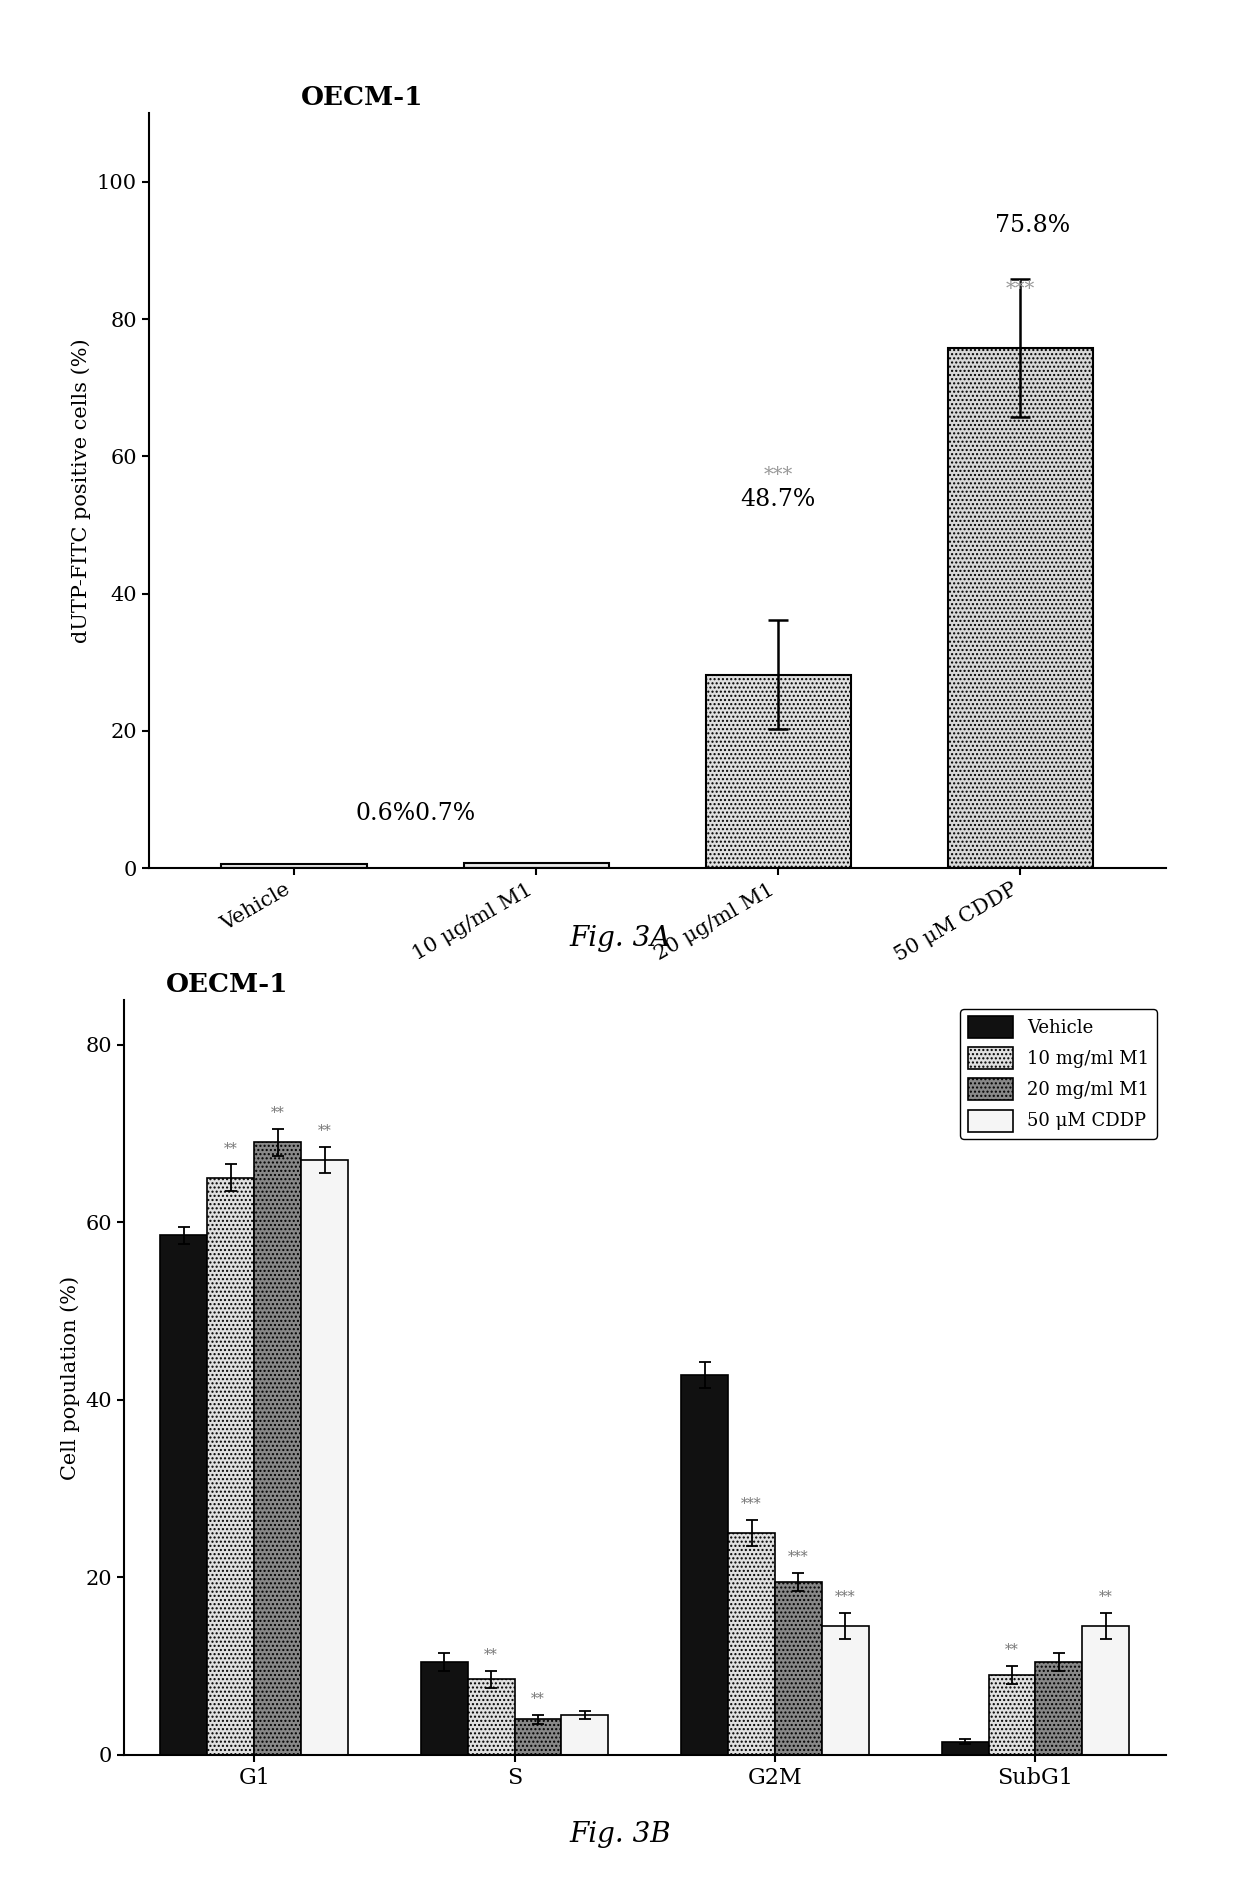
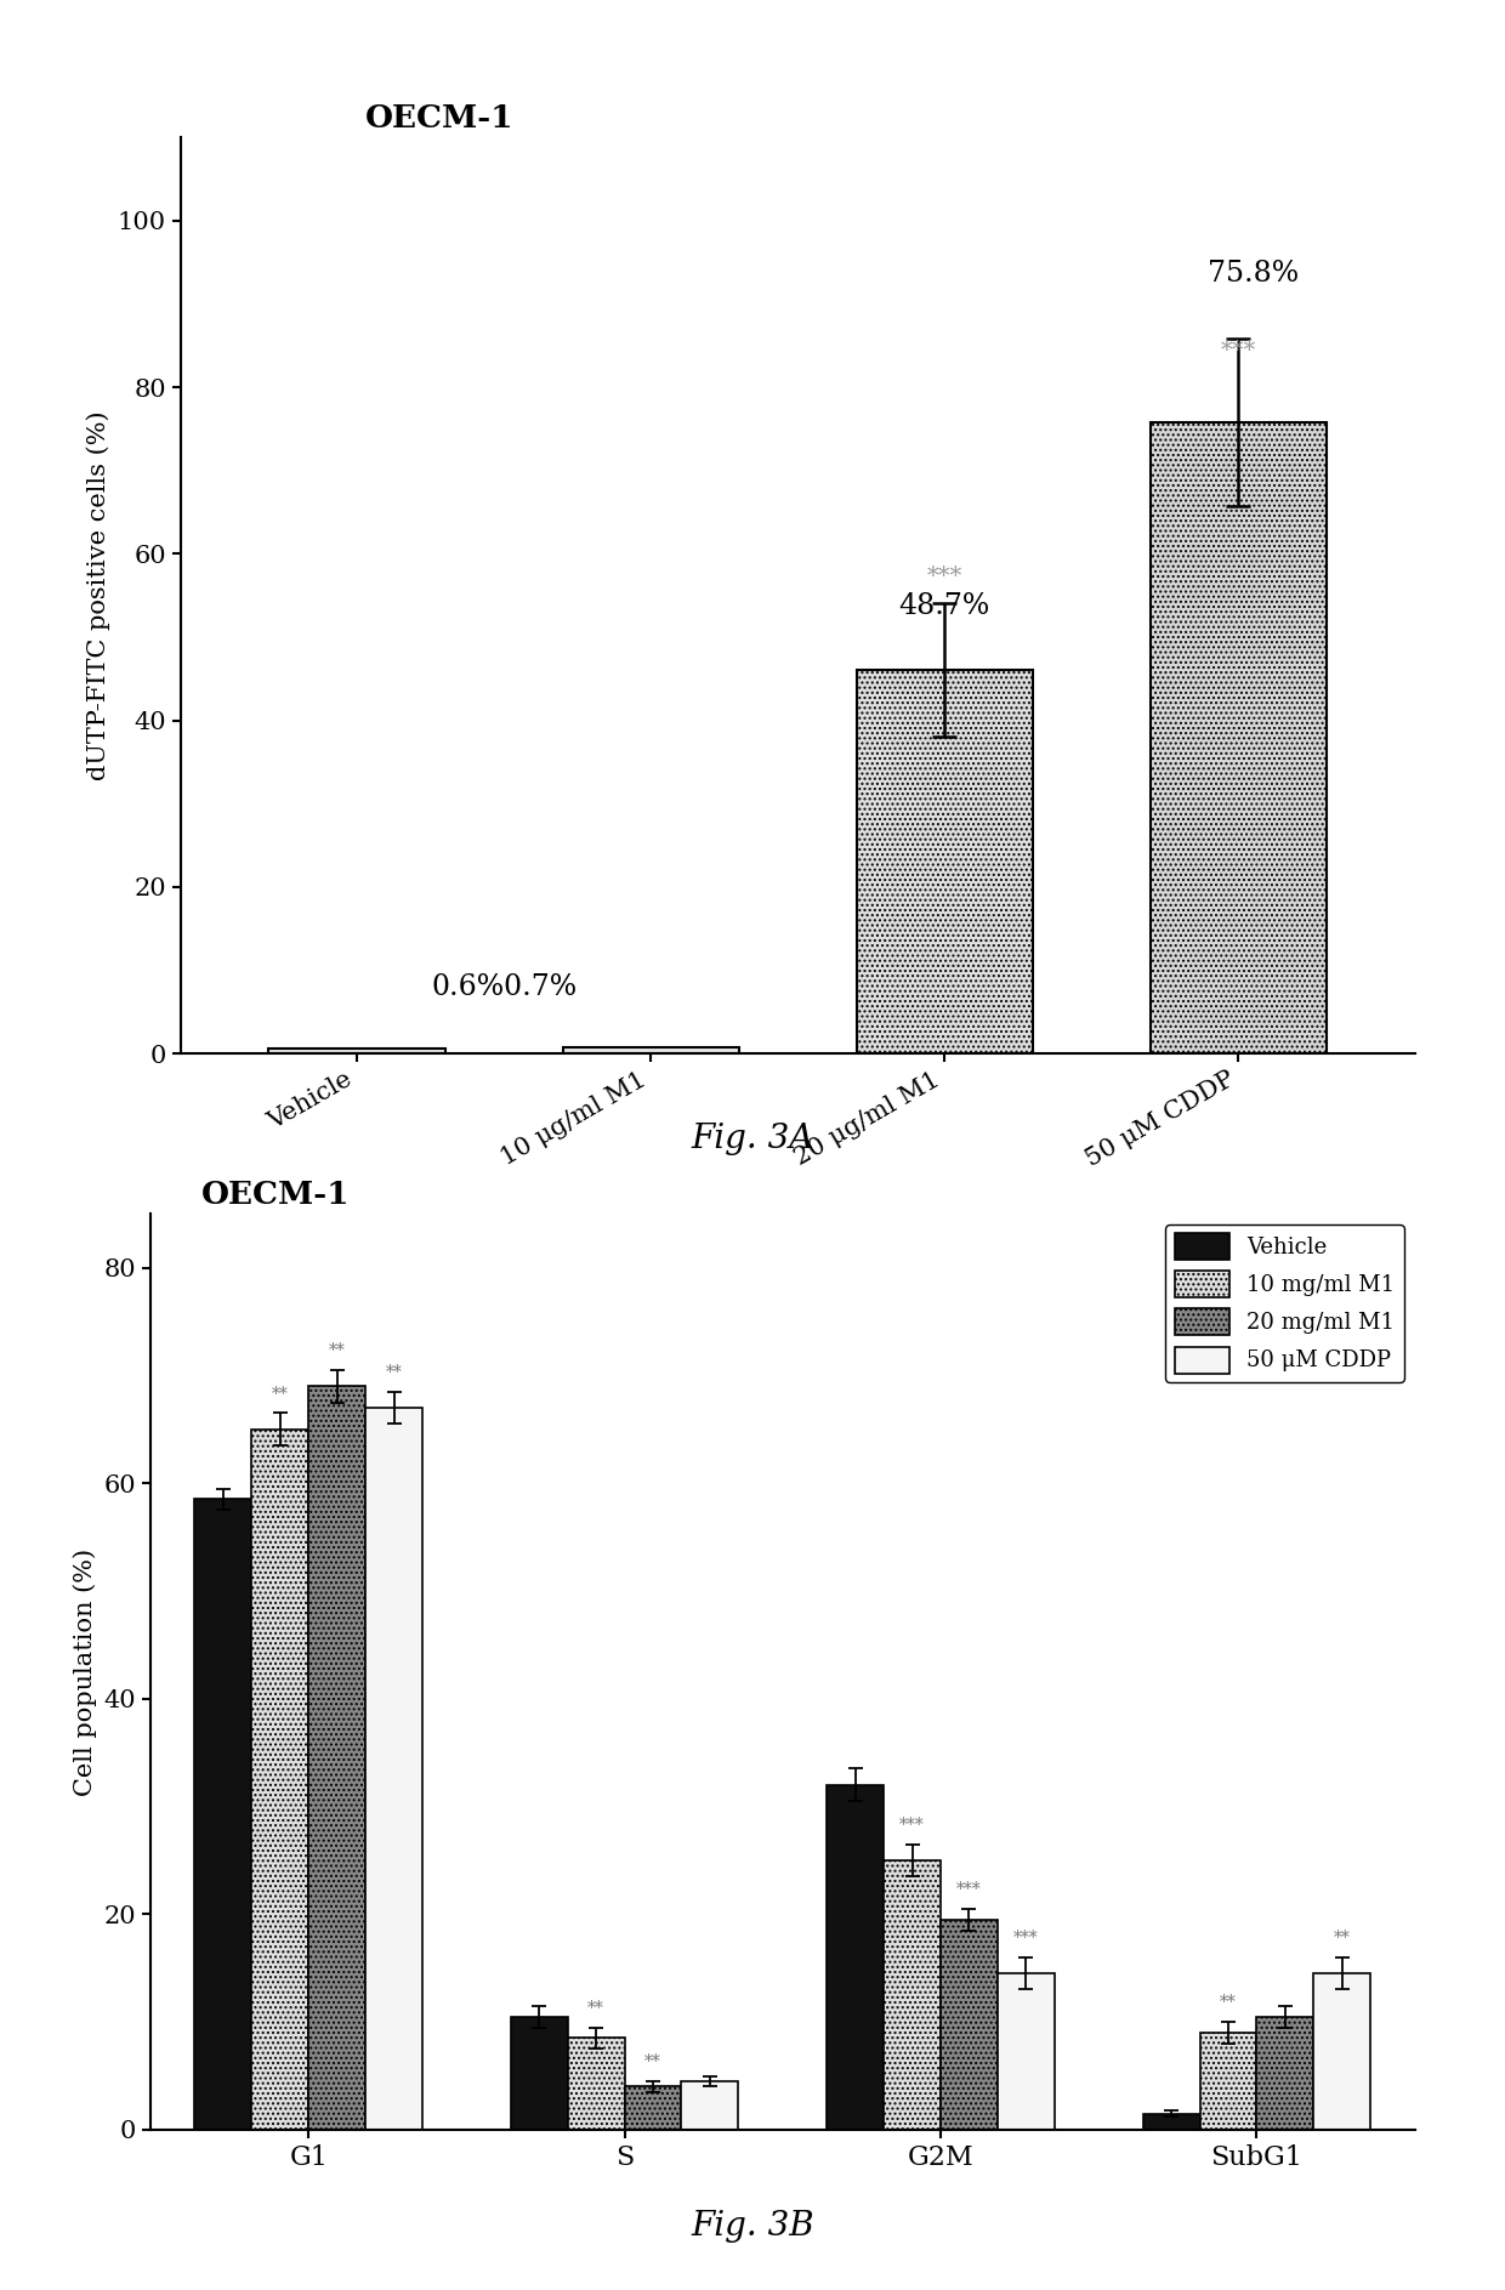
20 μg/ml M1: 28.2 -> 46.0
Vehicle/G2M: 42.8 -> 32.0
